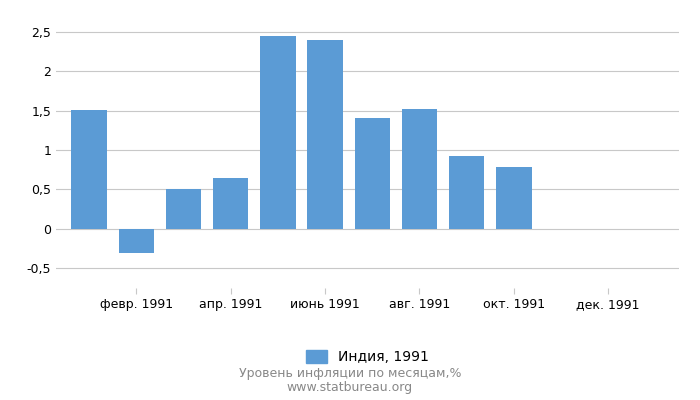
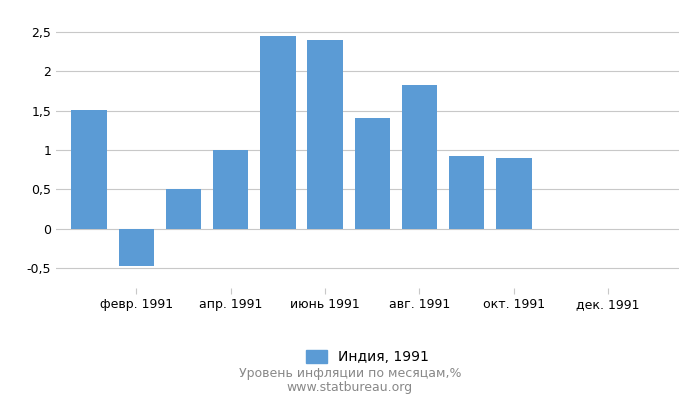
февр. 1991: -0,30 -> -0,47
апр. 1991: 0,64 -> 1,00
авг. 1991: 1,52 -> 1,83
окт. 1991: 0,78 -> 0,90
